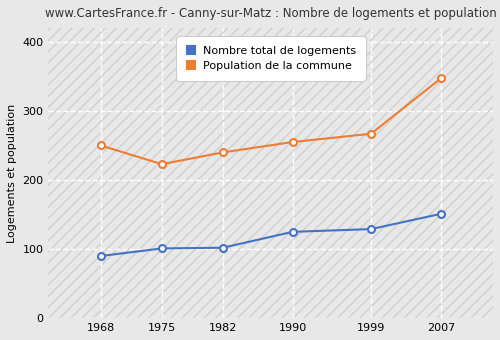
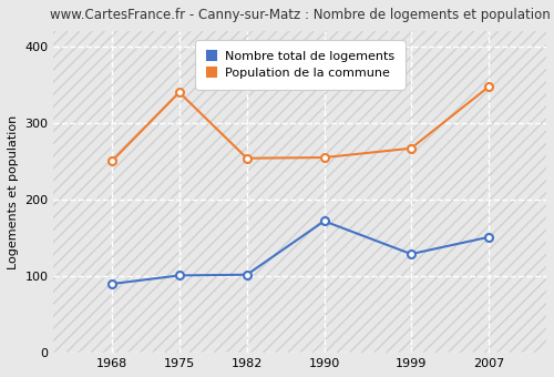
Population de la commune/1975: 223 -> 340
Population de la commune/1982: 240 -> 254
Nombre total de logements/1990: 125 -> 172
